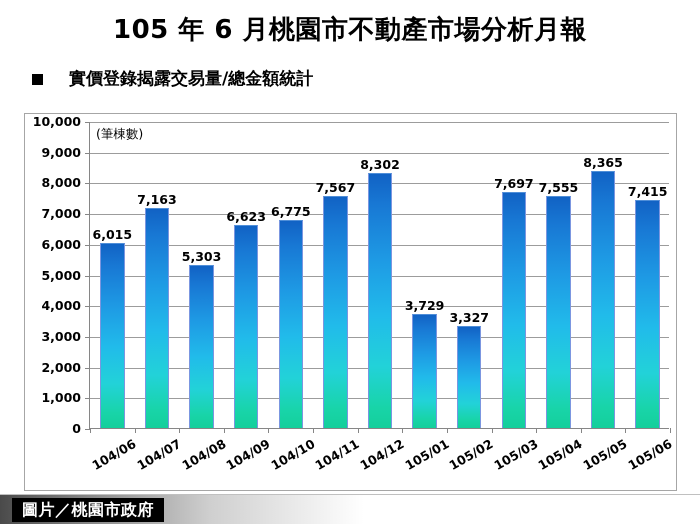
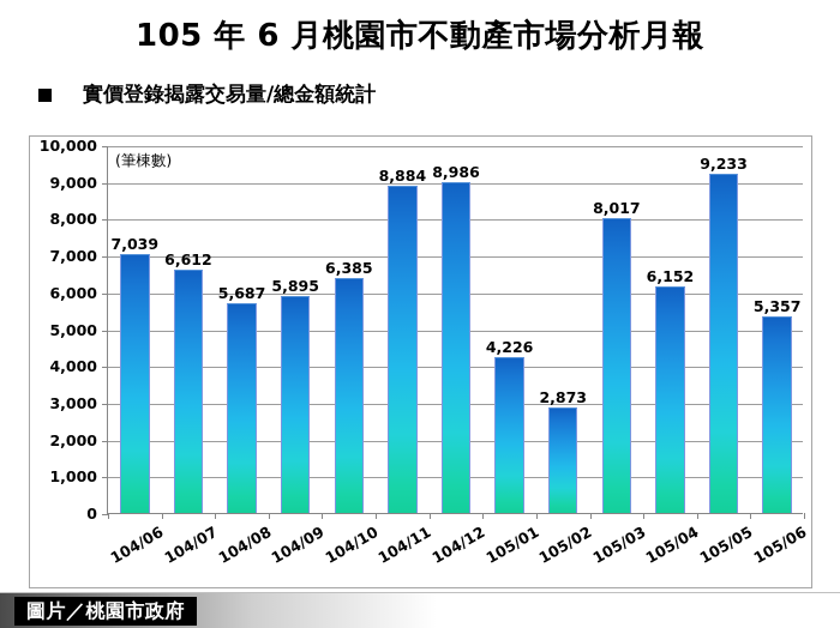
104/06: 6,015 -> 7,039
104/07: 7,163 -> 6,612
104/08: 5,303 -> 5,687
104/09: 6,623 -> 5,895
104/10: 6,775 -> 6,385
104/11: 7,567 -> 8,884
104/12: 8,302 -> 8,986
105/01: 3,729 -> 4,226
105/02: 3,327 -> 2,873
105/03: 7,697 -> 8,017
105/04: 7,555 -> 6,152
105/05: 8,365 -> 9,233
105/06: 7,415 -> 5,357
